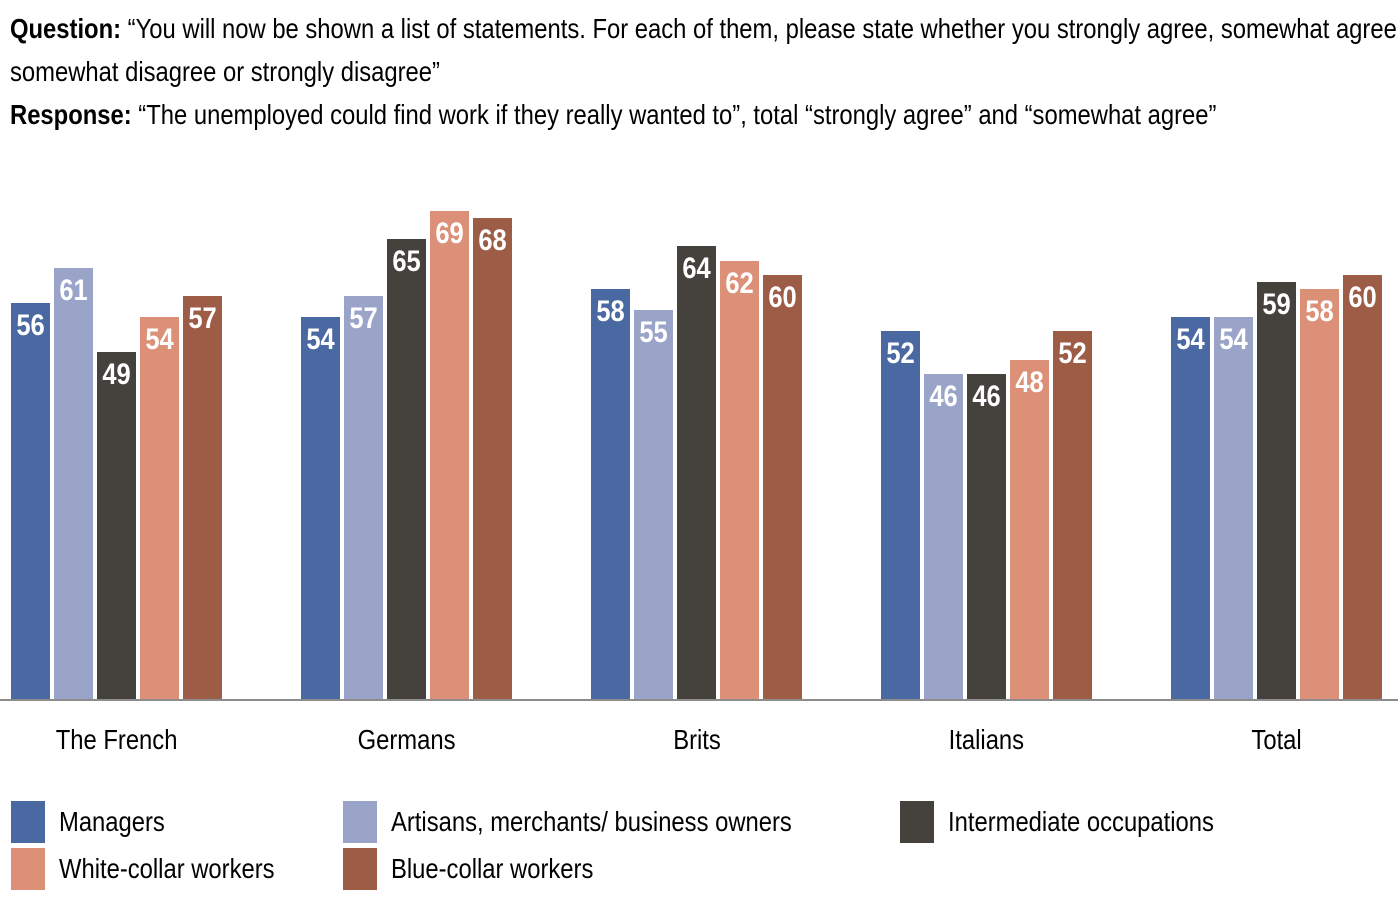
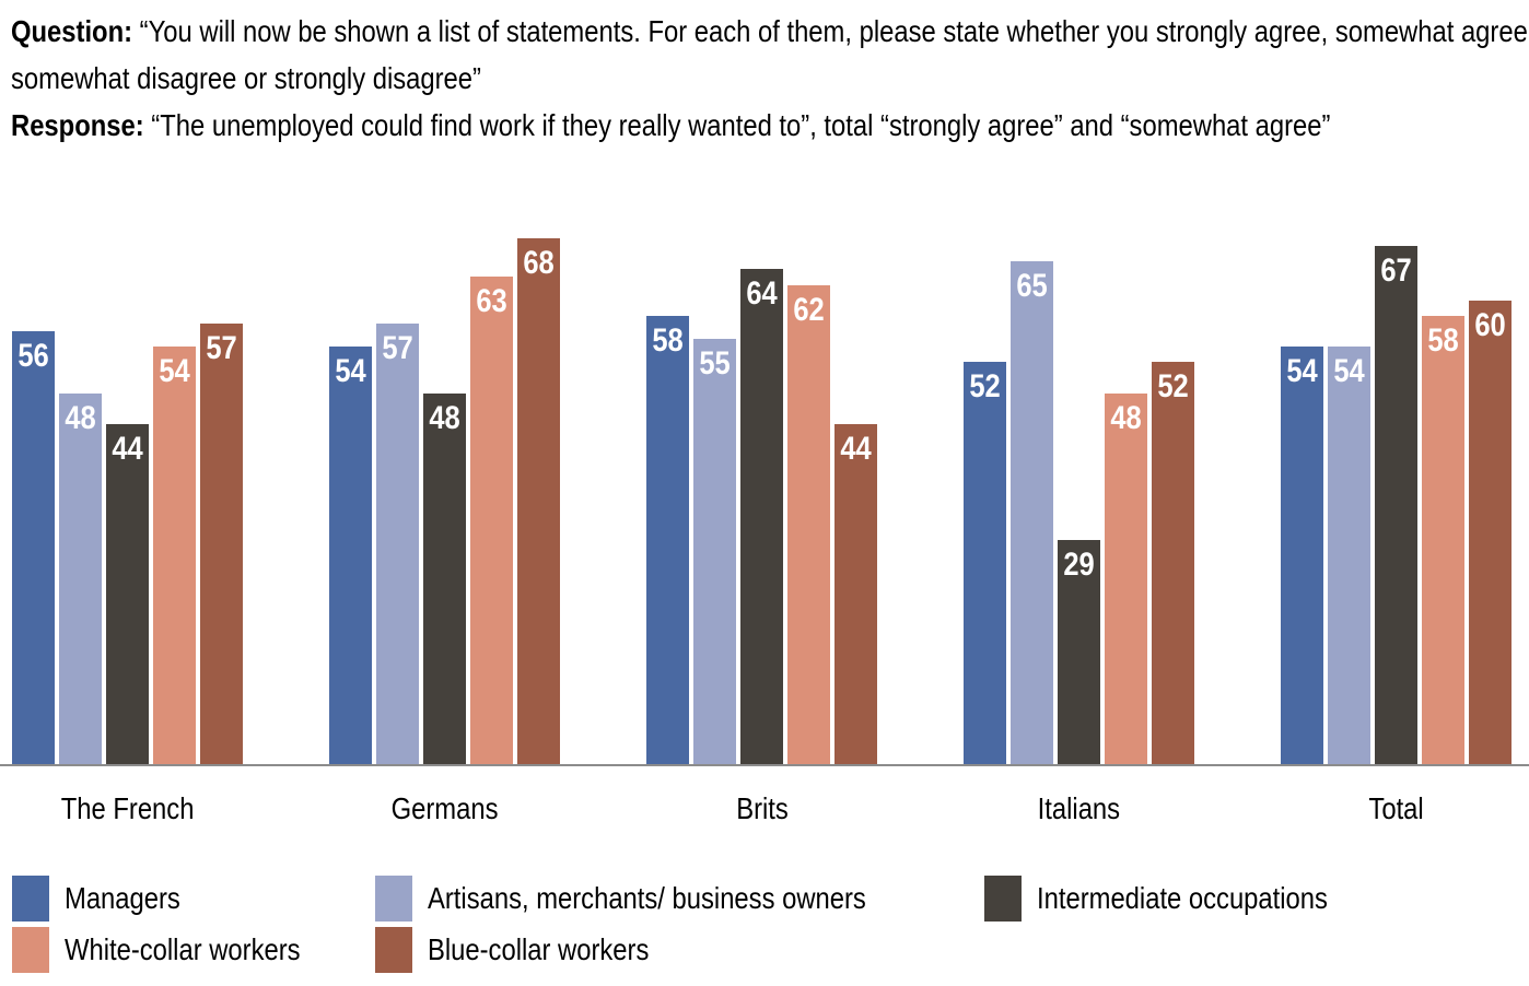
Artisans, merchants/ business owners/The French: 61 -> 48
Intermediate occupations/The French: 49 -> 44
Intermediate occupations/Germans: 65 -> 48
White-collar workers/Germans: 69 -> 63
Blue-collar workers/Brits: 60 -> 44
Artisans, merchants/ business owners/Italians: 46 -> 65
Intermediate occupations/Italians: 46 -> 29
Intermediate occupations/Total: 59 -> 67
